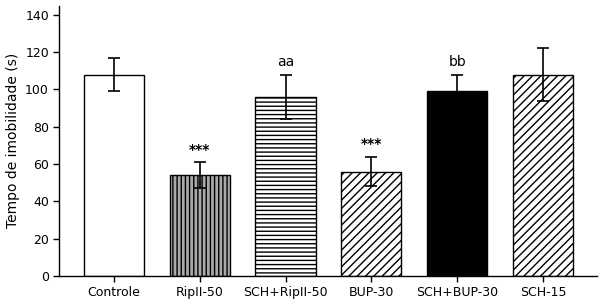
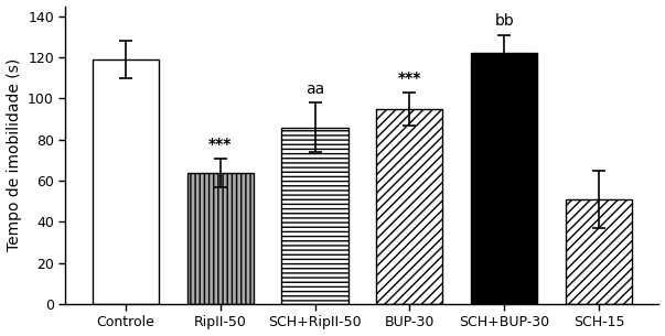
Controle: 108 -> 119
RipII-50: 54 -> 64
SCH+RipII-50: 96 -> 86
BUP-30: 56 -> 95
SCH+BUP-30: 99 -> 122
SCH-15: 108 -> 51
